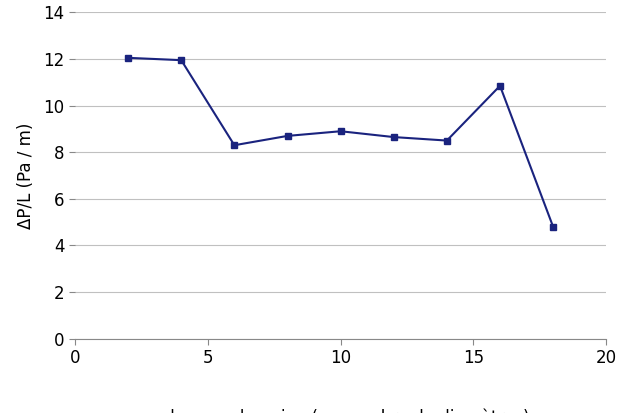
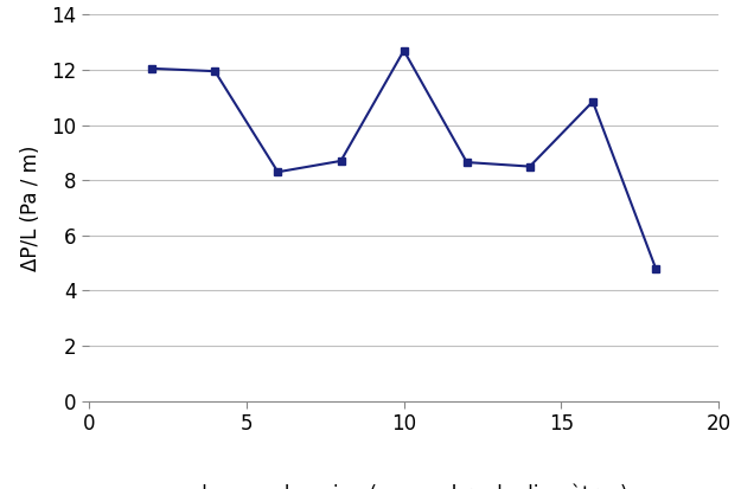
10: 8.90 -> 12.70
